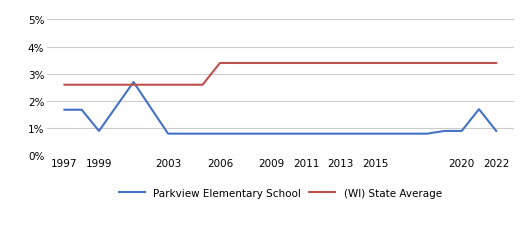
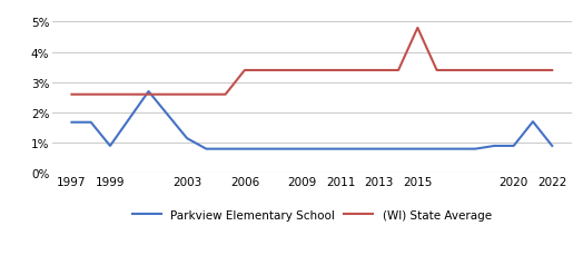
Parkview Elementary School/2003: 0.80% -> 1.15%
(WI) State Average/2015: 3.4% -> 4.8%
